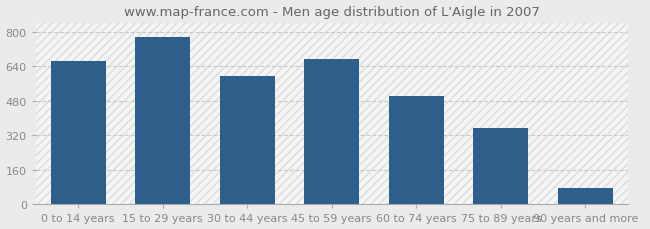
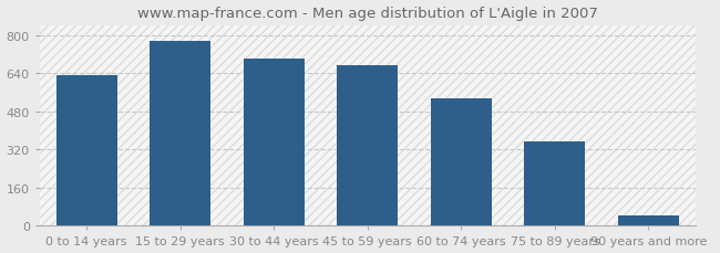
0 to 14 years: 665 -> 632
30 to 44 years: 595 -> 700
60 to 74 years: 500 -> 535
90 years and more: 75 -> 45
